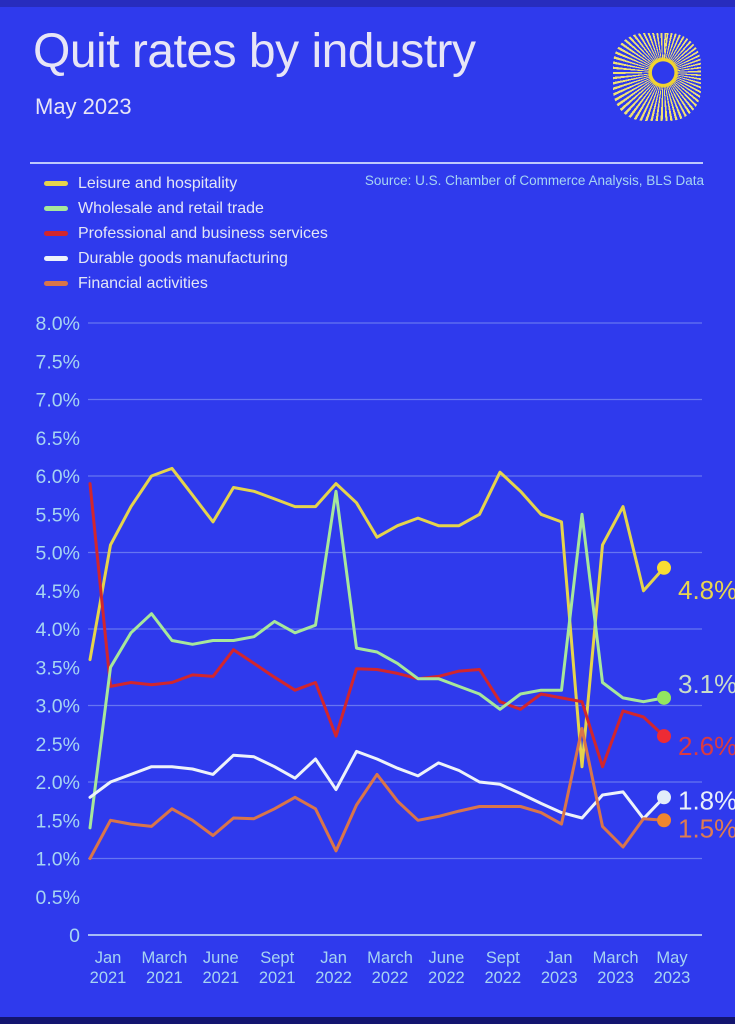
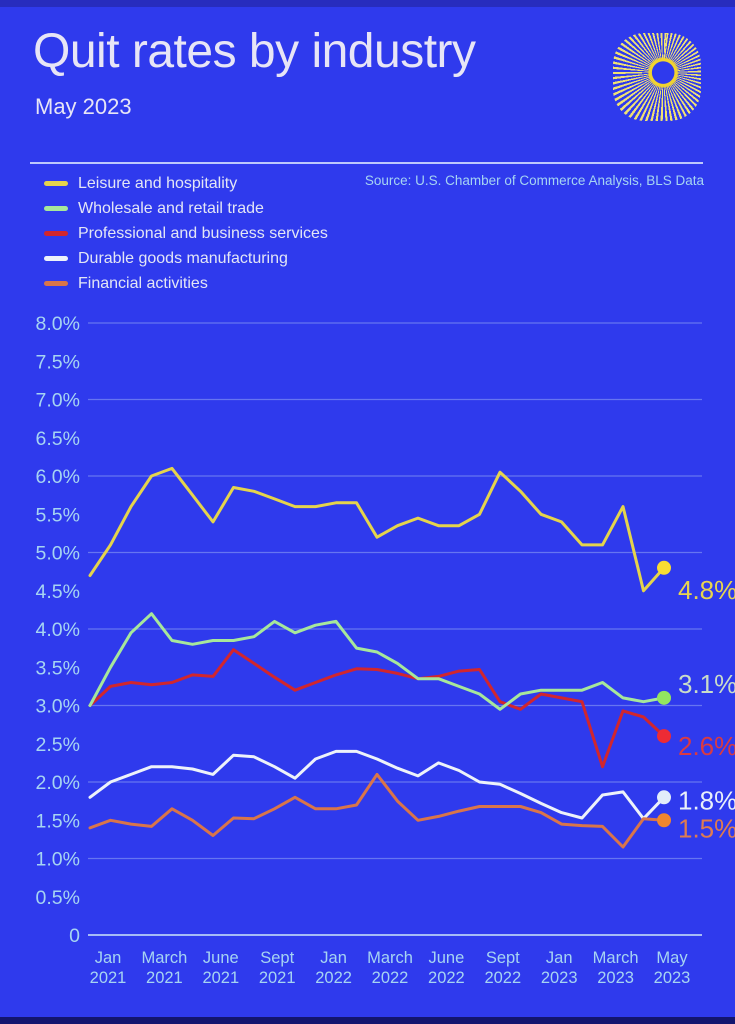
Leisure and hospitality/Jan 2021: 3.6% -> 4.7%
Wholesale and retail trade/Jan 2021: 1.4% -> 3.0%
Professional and business services/Jan 2021: 5.9% -> 3.0%
Financial activities/Jan 2021: 1.0% -> 1.4%
Leisure and hospitality/Jan 2022: 5.9% -> 5.7%
Wholesale and retail trade/Jan 2022: 5.8% -> 4.1%
Professional and business services/Jan 2022: 2.6% -> 3.4%
Durable goods manufacturing/Jan 2022: 1.9% -> 2.4%
Financial activities/Jan 2022: 1.1% -> 1.6%
Leisure and hospitality/Jan 2023: 2.2% -> 5.1%
Wholesale and retail trade/Jan 2023: 5.5% -> 3.2%
Financial activities/Jan 2023: 2.7% -> 1.4%
